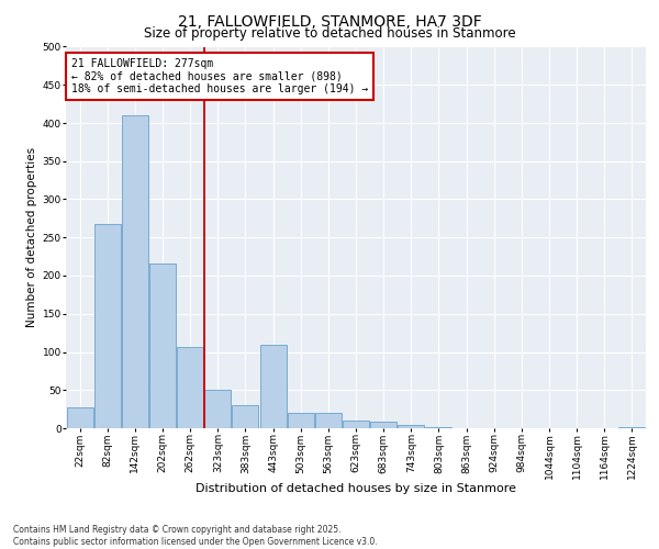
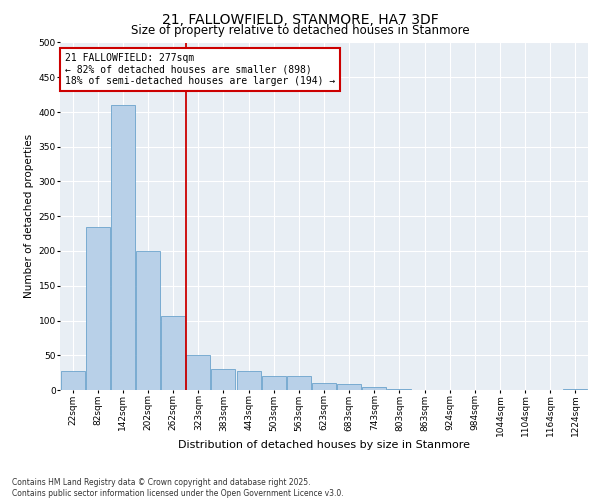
82sqm: 268 -> 235
202sqm: 216 -> 200
443sqm: 110 -> 27
